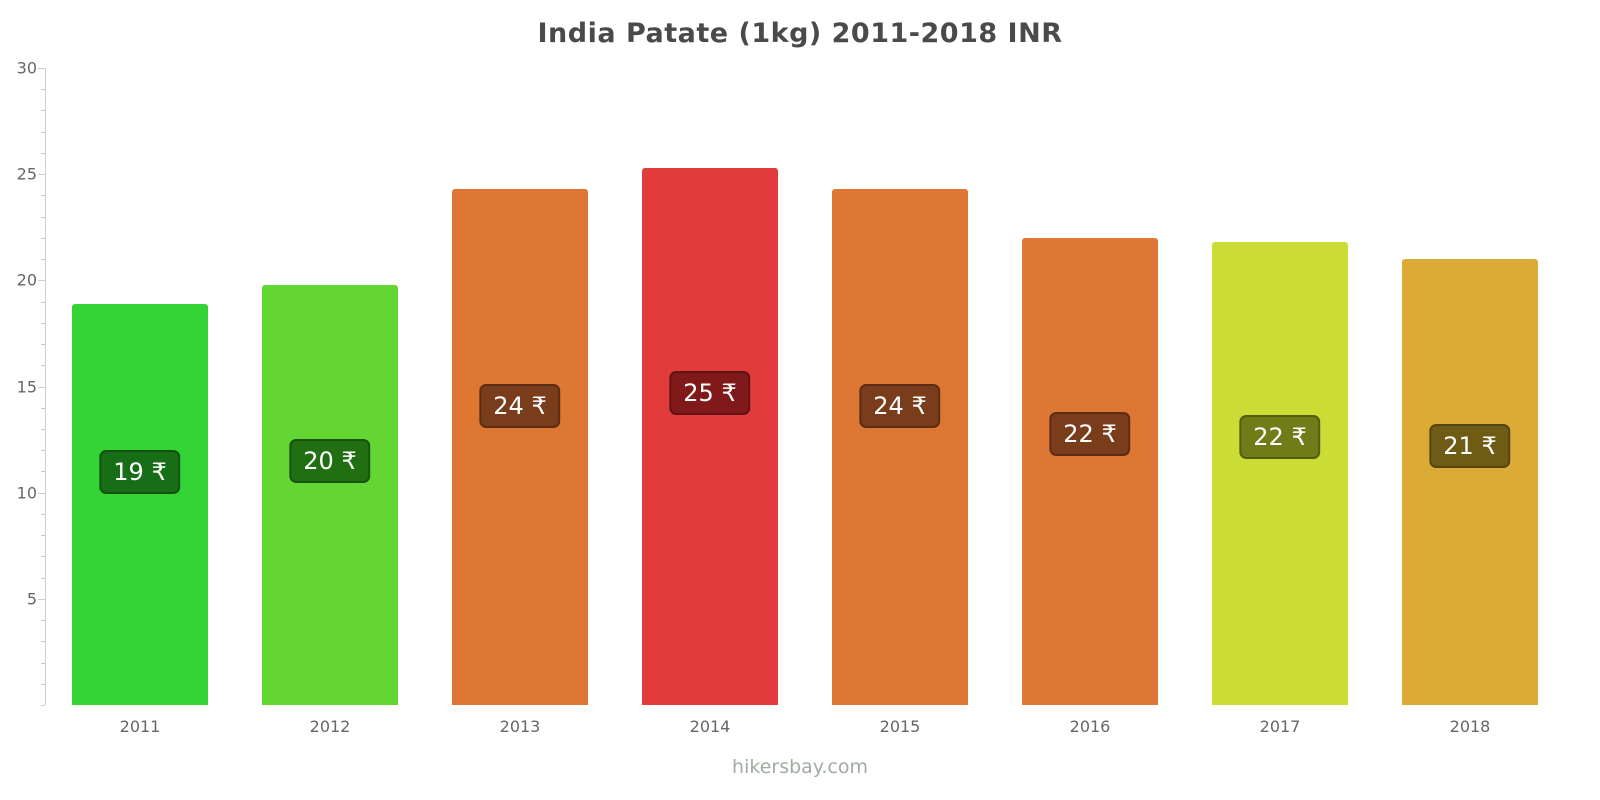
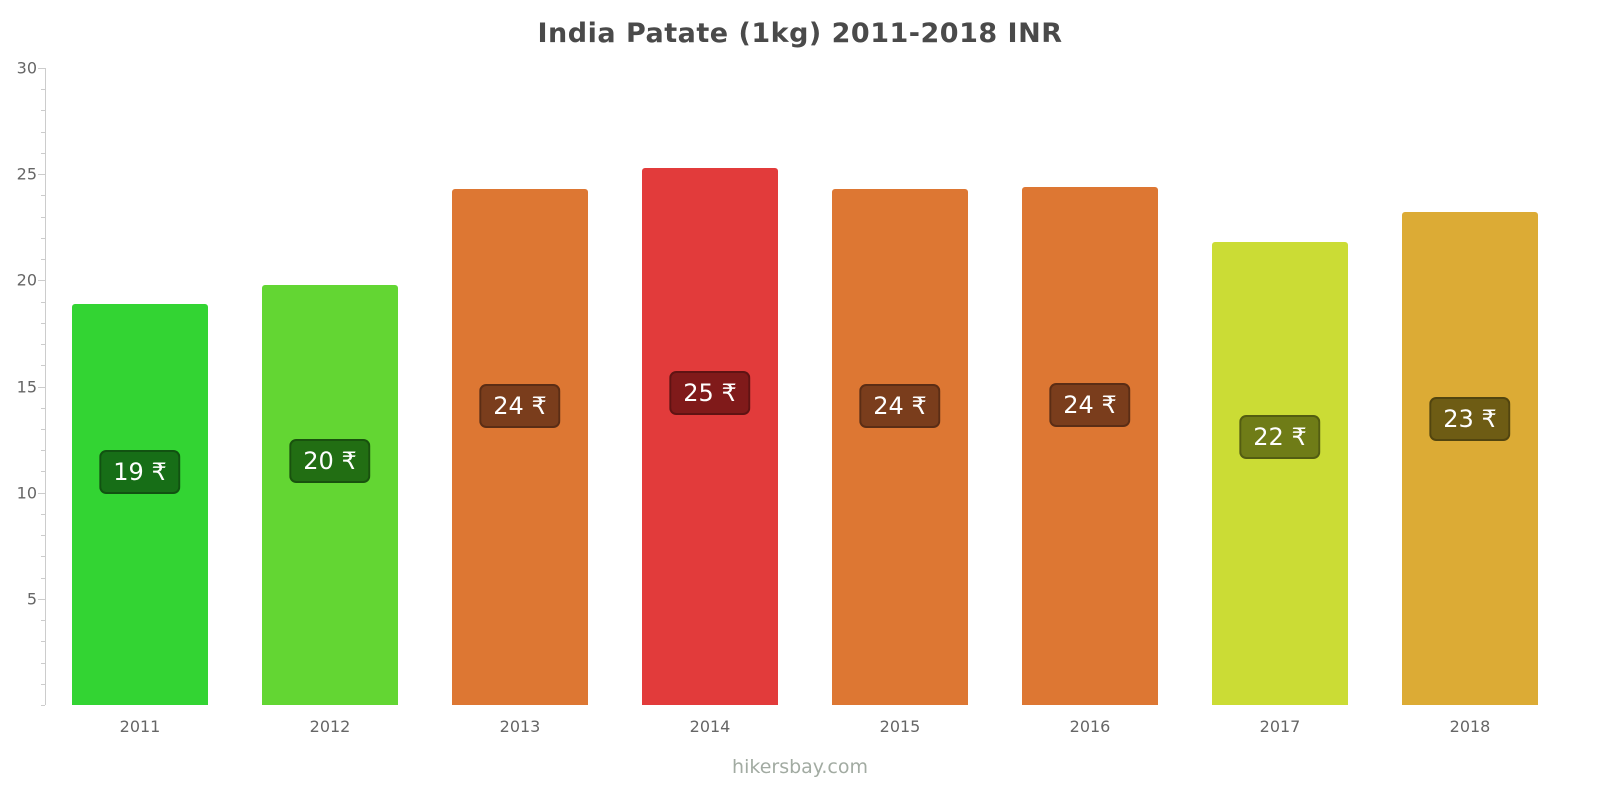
2016: 22 -> 24
2018: 21 -> 23
